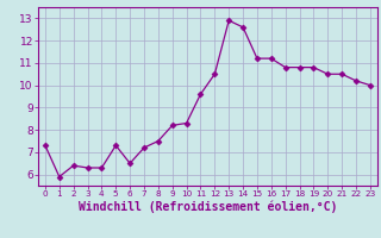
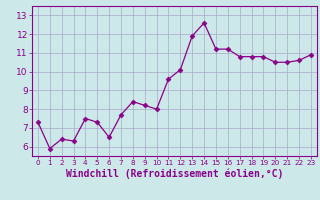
4: 6.3 -> 7.5
7: 7.2 -> 7.7
8: 7.5 -> 8.4
10: 8.3 -> 8.0
12: 10.5 -> 10.1
13: 12.9 -> 11.9
22: 10.2 -> 10.6
23: 10.0 -> 10.9
